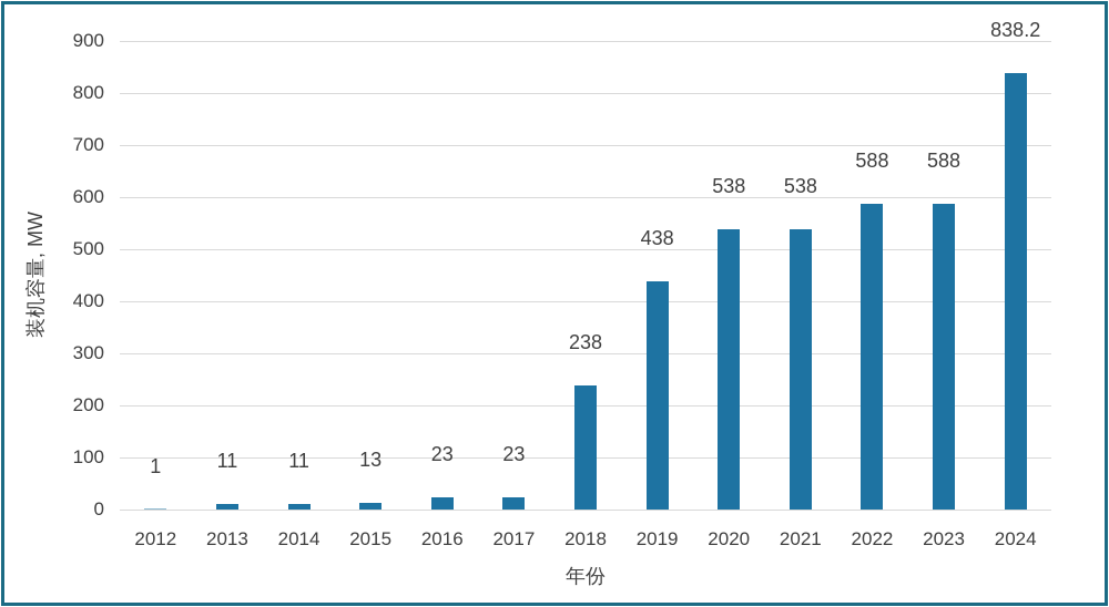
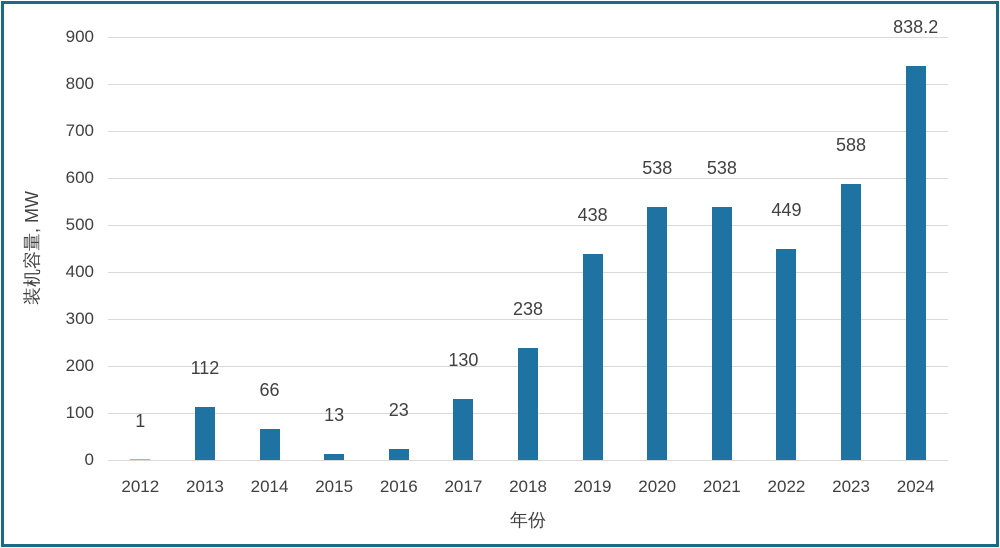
2013: 11 -> 112
2014: 11 -> 66
2017: 23 -> 130
2022: 588 -> 449
